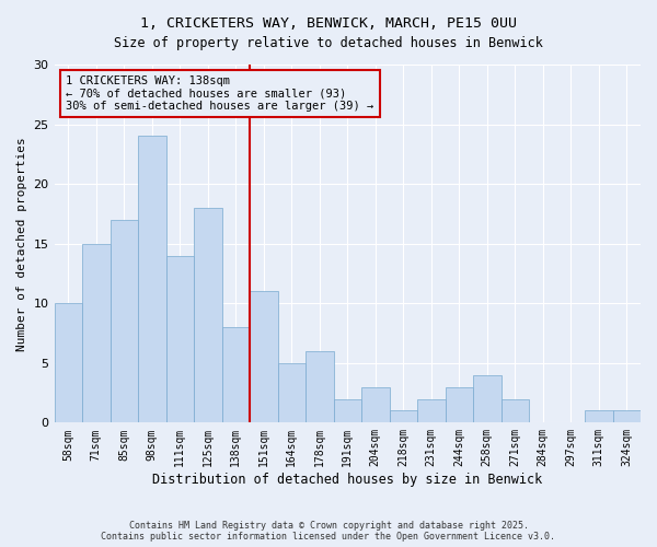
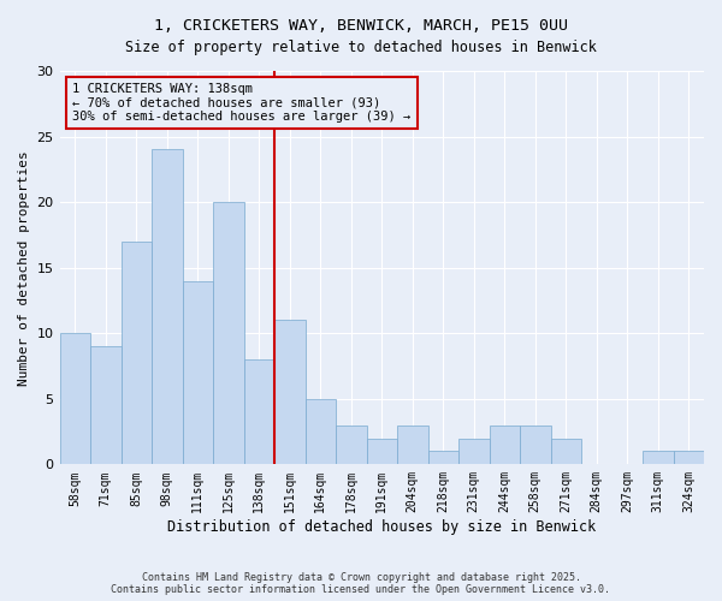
71sqm: 15 -> 9
125sqm: 18 -> 20
178sqm: 6 -> 3
258sqm: 4 -> 3
